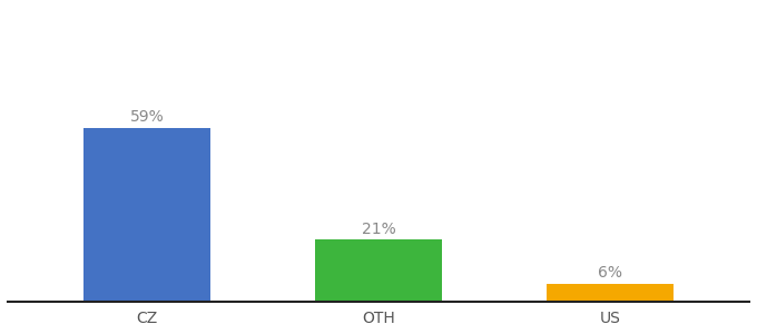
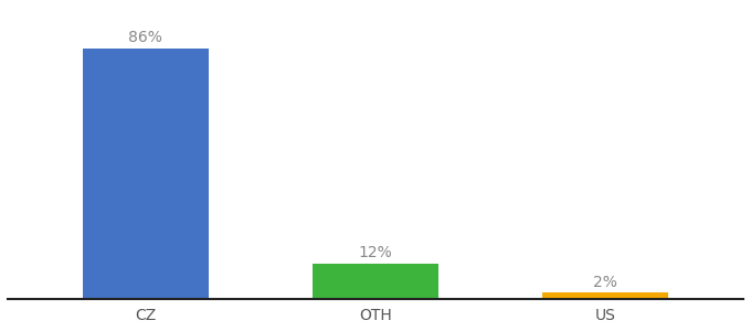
CZ: 59% -> 86%
OTH: 21% -> 12%
US: 6% -> 2%
